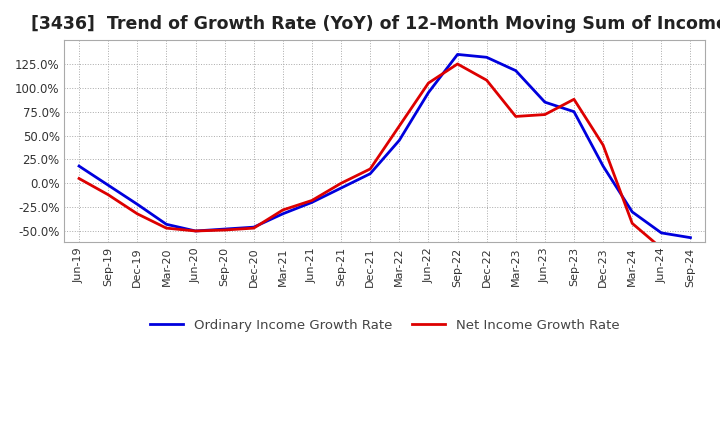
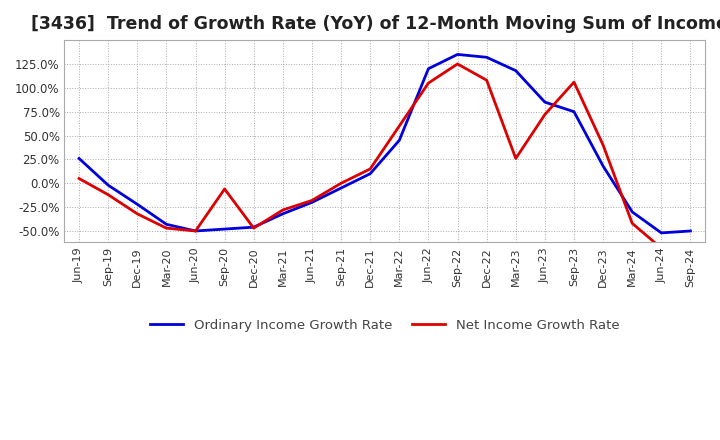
Ordinary Income Growth Rate/Jun-19: 18% -> 26%
Net Income Growth Rate/Sep-20: -49% -> -6%
Ordinary Income Growth Rate/Jun-22: 95% -> 120%
Net Income Growth Rate/Mar-23: 70% -> 26%
Net Income Growth Rate/Sep-23: 88% -> 106%
Ordinary Income Growth Rate/Sep-24: -57% -> -50%
